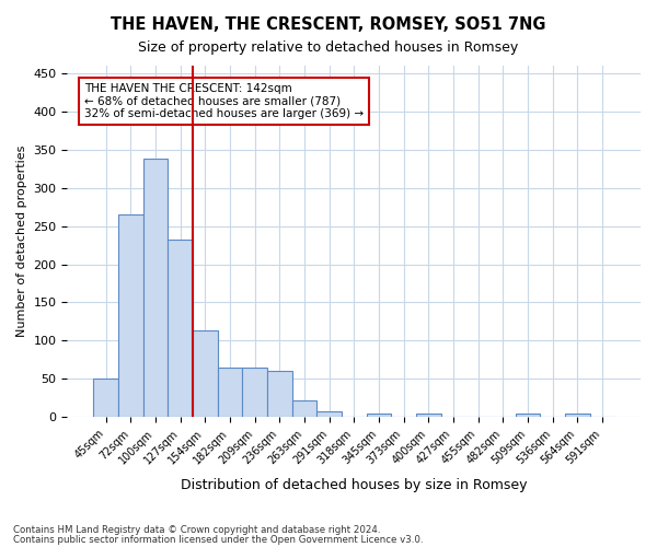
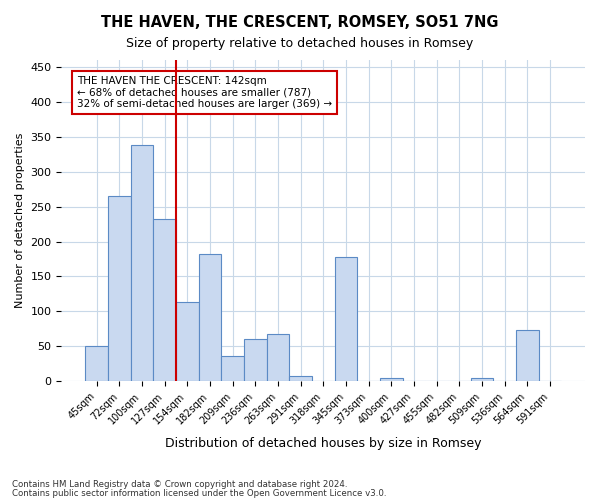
182sqm: 65 -> 182
209sqm: 65 -> 36
263sqm: 22 -> 68
345sqm: 4 -> 178
564sqm: 4 -> 74
